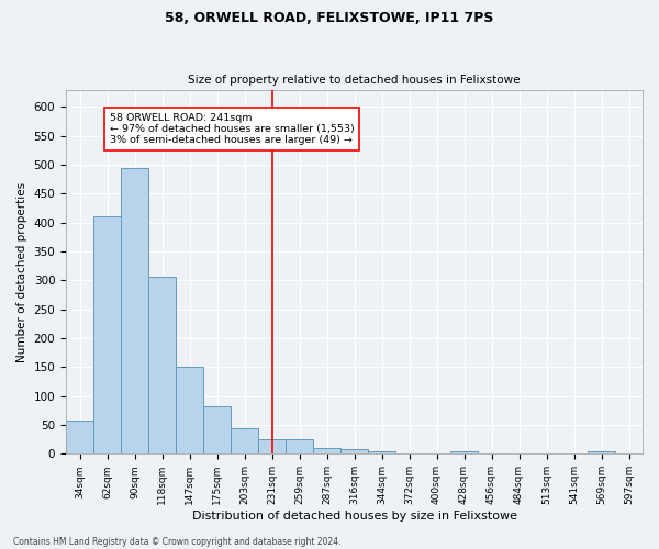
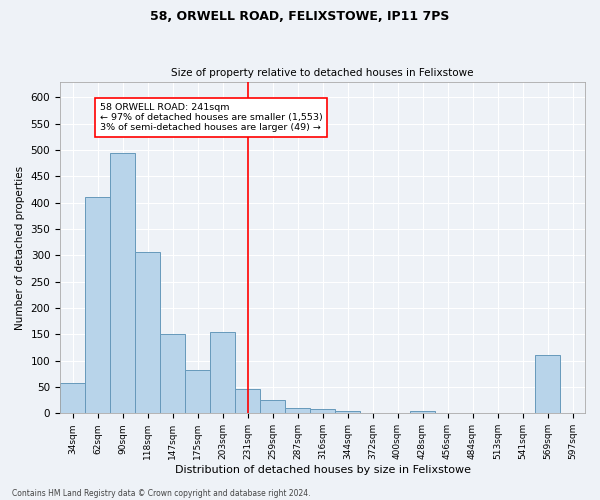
203sqm: 45 -> 154
231sqm: 25 -> 46
569sqm: 5 -> 110
